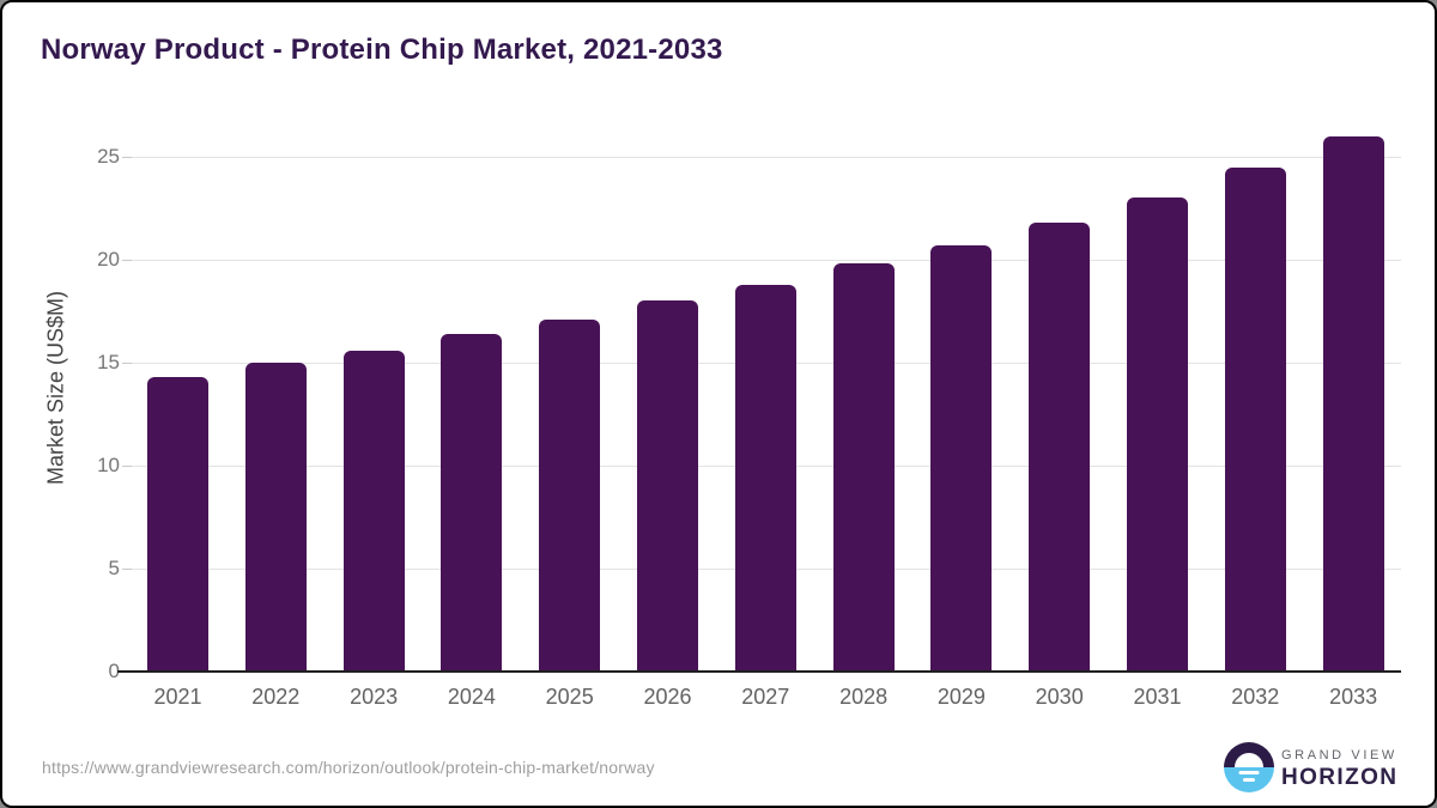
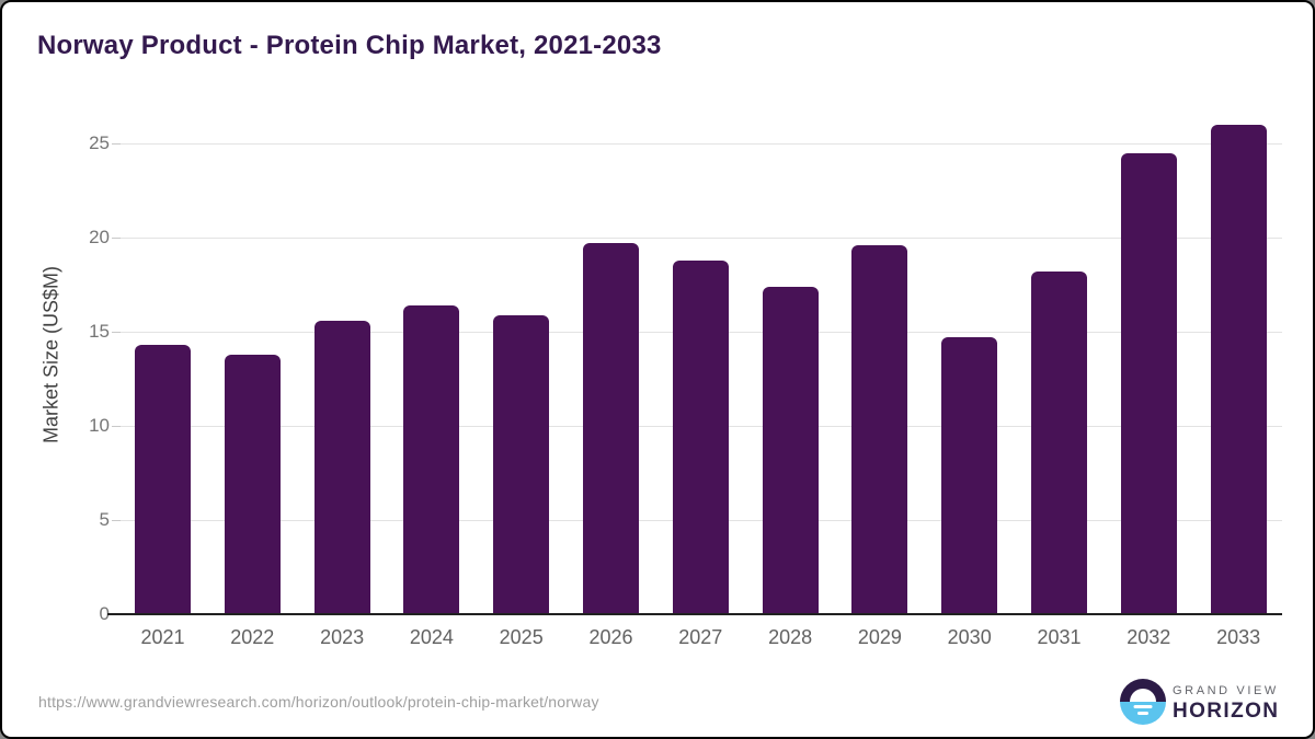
2022: 15.0 -> 13.8
2025: 17.1 -> 15.9
2026: 18.0 -> 19.7
2028: 19.8 -> 17.4
2029: 20.7 -> 19.6
2030: 21.8 -> 14.7
2031: 23.0 -> 18.2
